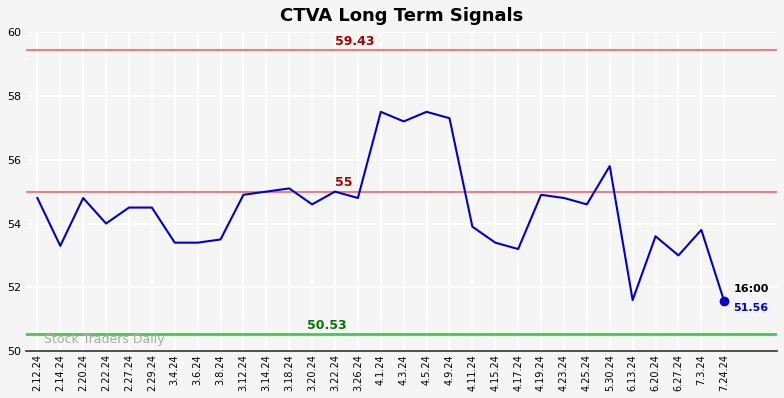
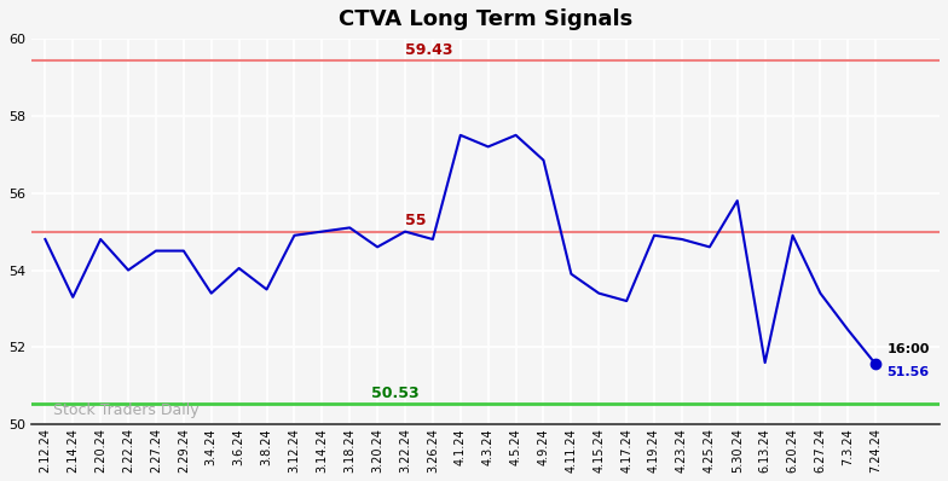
3.6.24: 53.40 -> 54.05
4.9.24: 57.30 -> 56.85
6.20.24: 53.60 -> 54.90
6.27.24: 53.00 -> 53.40
7.3.24: 53.80 -> 52.45
